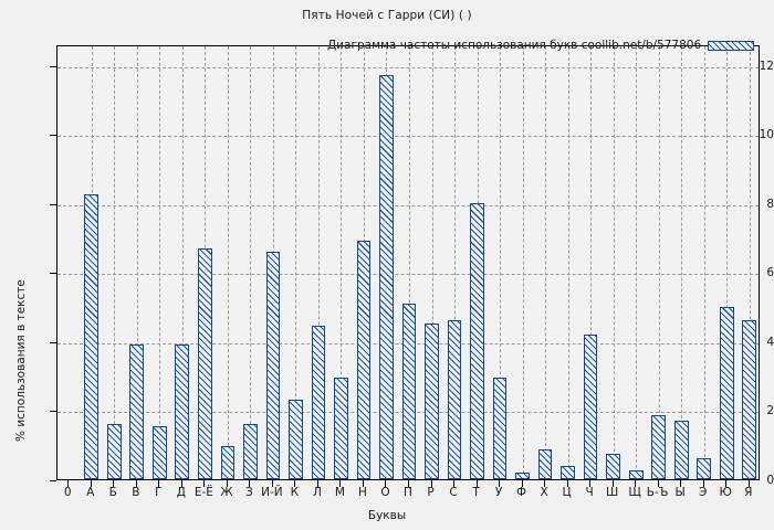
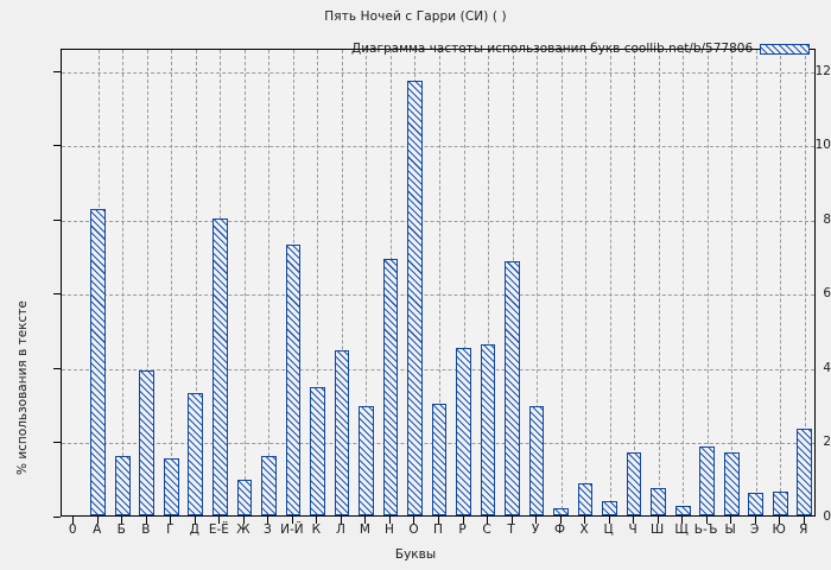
Д: 3.9 -> 3.3
Е-Ё: 6.7 -> 8.0
И-Й: 6.6 -> 7.3
К: 2.3 -> 3.5
П: 5.1 -> 3.0
Т: 8.0 -> 6.8
Ч: 4.2 -> 1.7
Ю: 5.0 -> 0.7
Я: 4.6 -> 2.4
